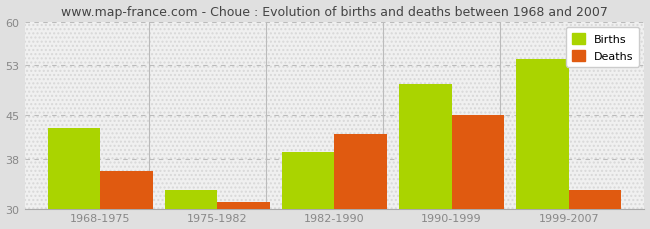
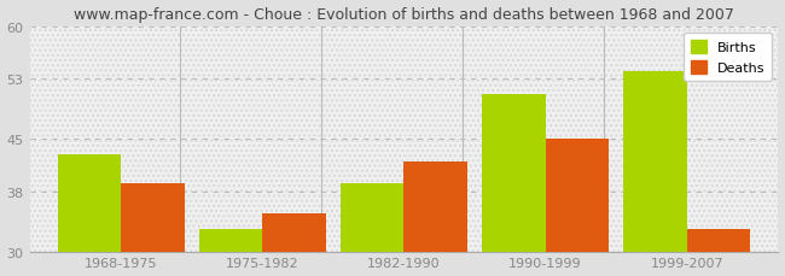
Deaths/1968-1975: 36 -> 39
Deaths/1975-1982: 31 -> 35
Births/1990-1999: 50 -> 51
